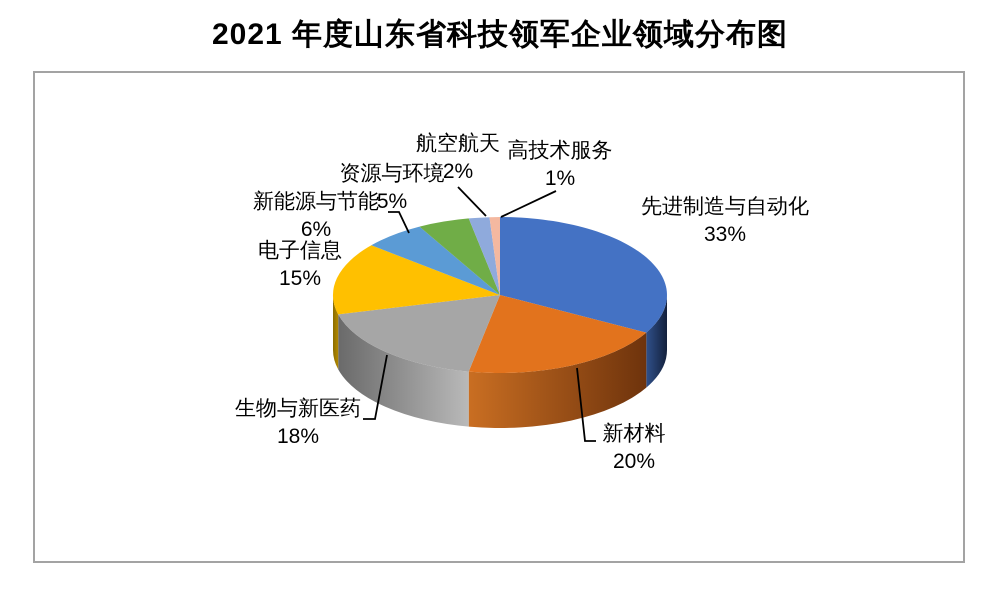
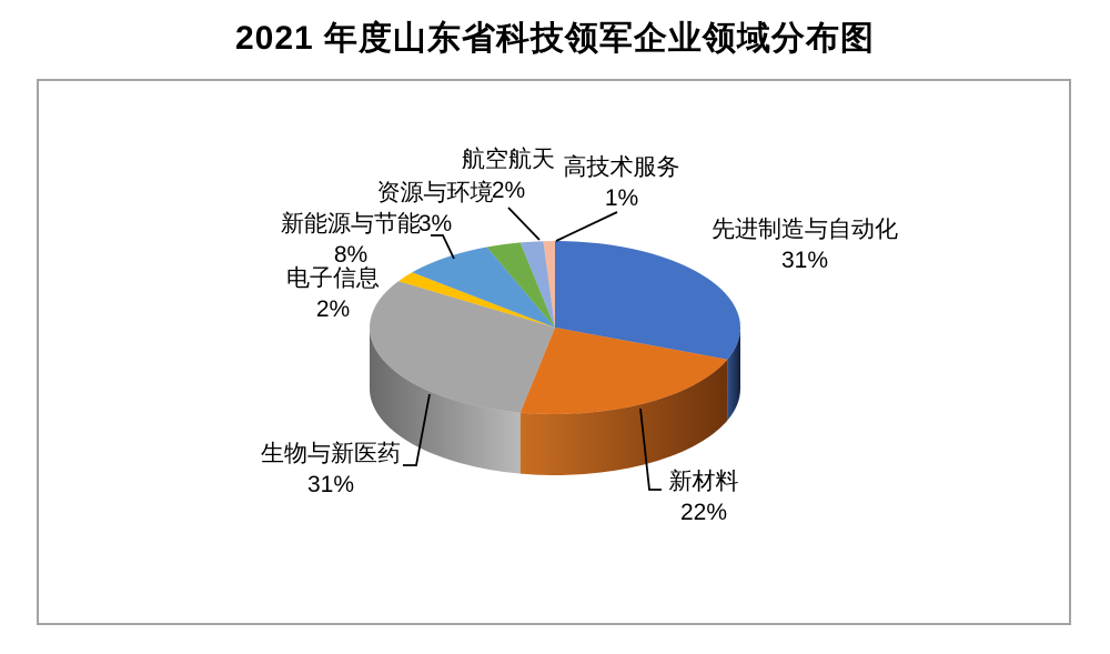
先进制造与自动化: 33% -> 31%
新材料: 20% -> 22%
生物与新医药: 18% -> 31%
电子信息: 15% -> 2%
新能源与节能: 6% -> 8%
资源与环境: 5% -> 3%
